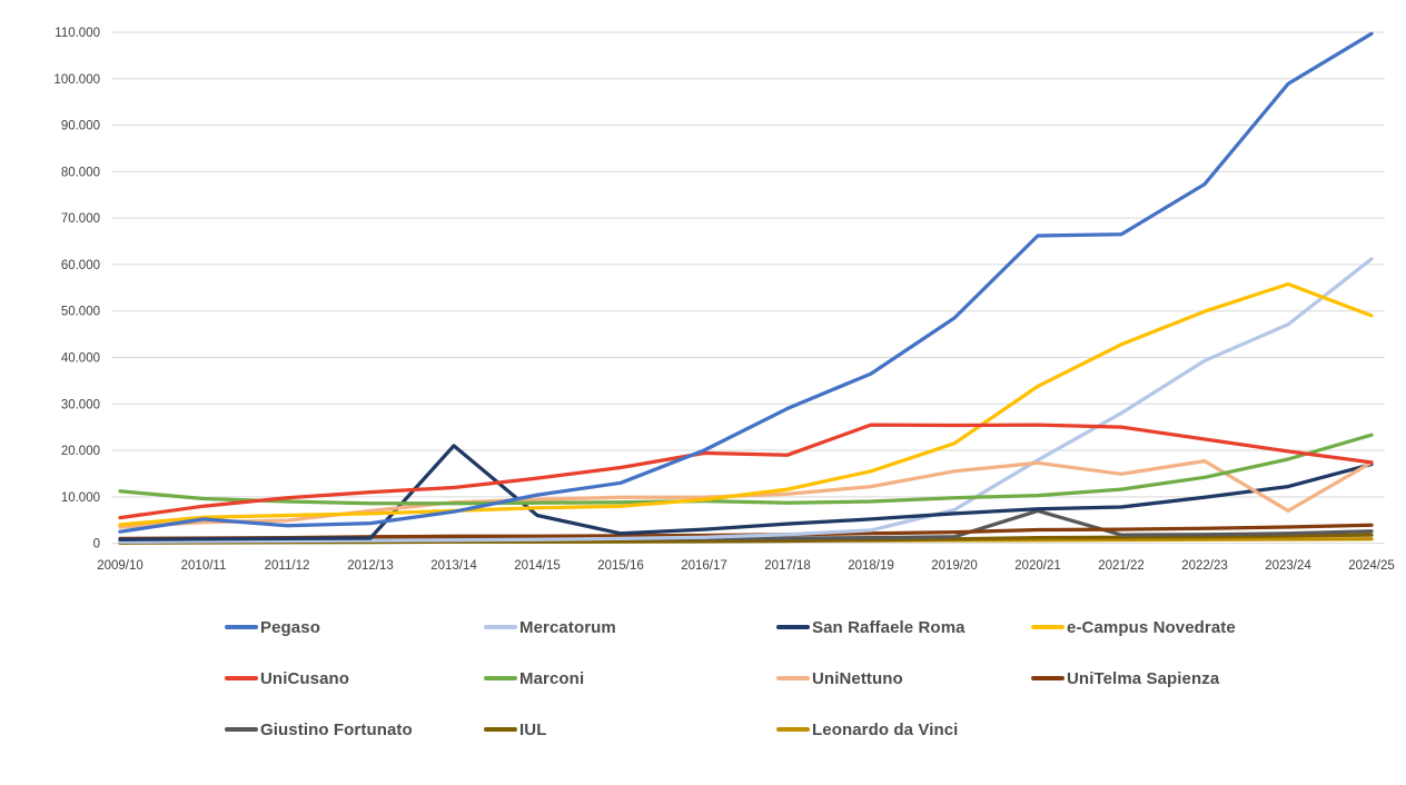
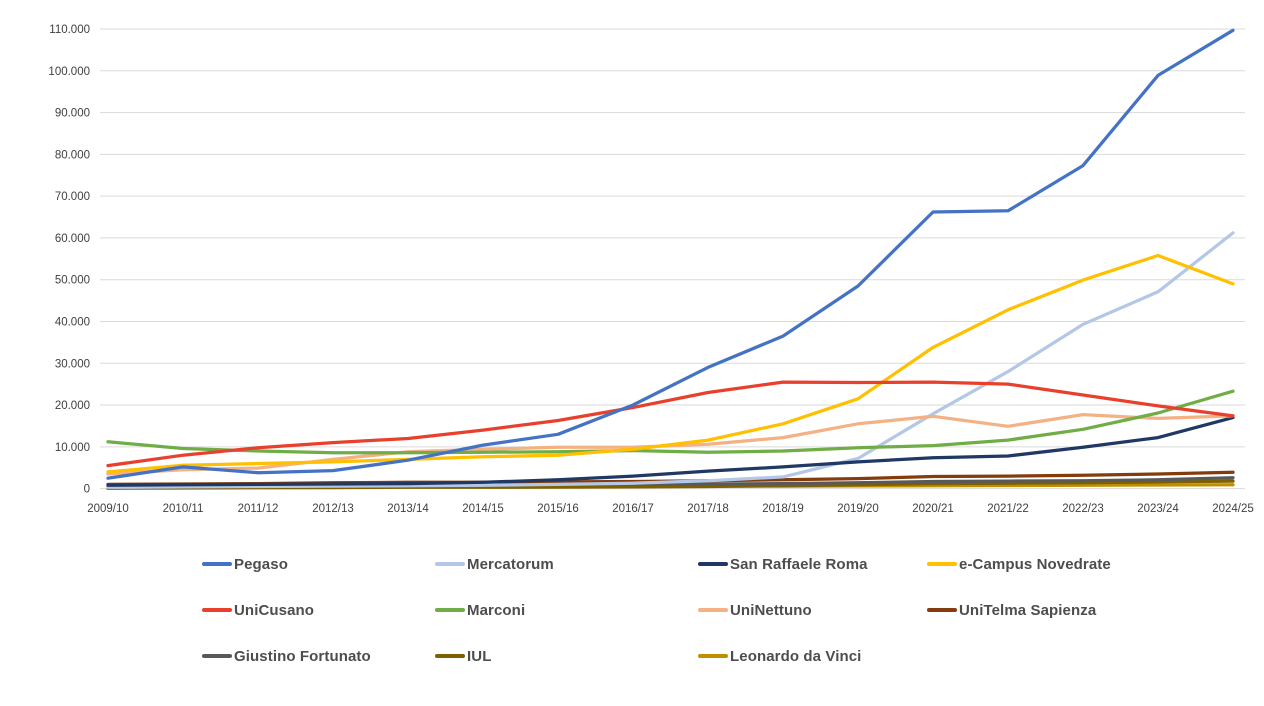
San Raffaele Roma/2013/14: 21000 -> 1000
San Raffaele Roma/2014/15: 6000 -> 2000
UniCusano/2017/18: 19000 -> 23000
Giustino Fortunato/2020/21: 7000 -> 2000
UniNettuno/2023/24: 7000 -> 17000
